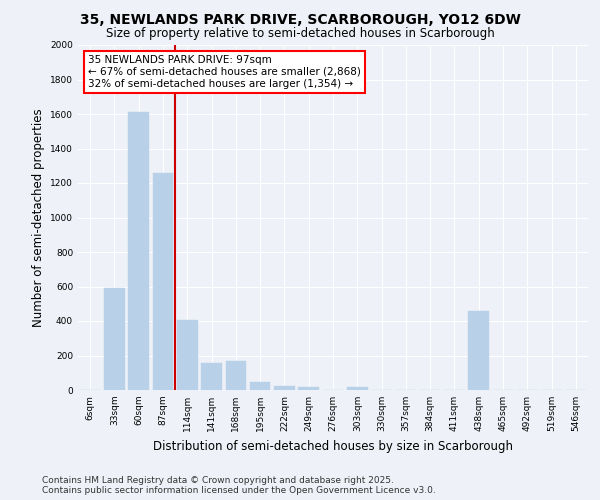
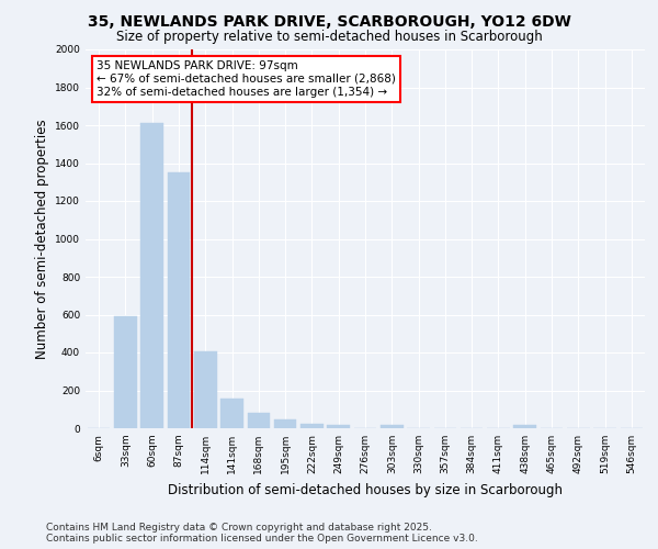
87sqm: 1260 -> 1350
168sqm: 170 -> 80
438sqm: 460 -> 20
